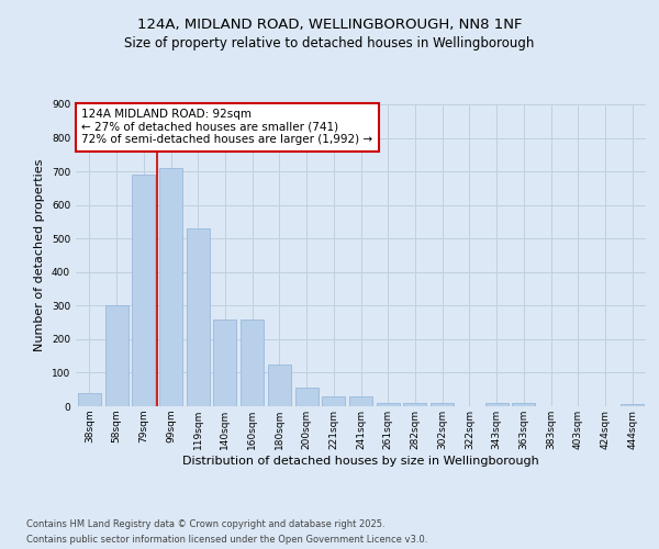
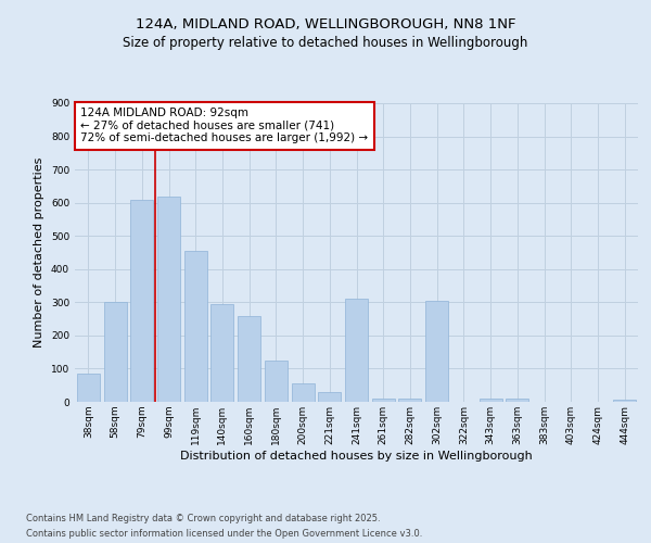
38sqm: 40 -> 85
79sqm: 690 -> 610
99sqm: 710 -> 620
119sqm: 530 -> 455
140sqm: 260 -> 295
241sqm: 30 -> 310
302sqm: 10 -> 305
